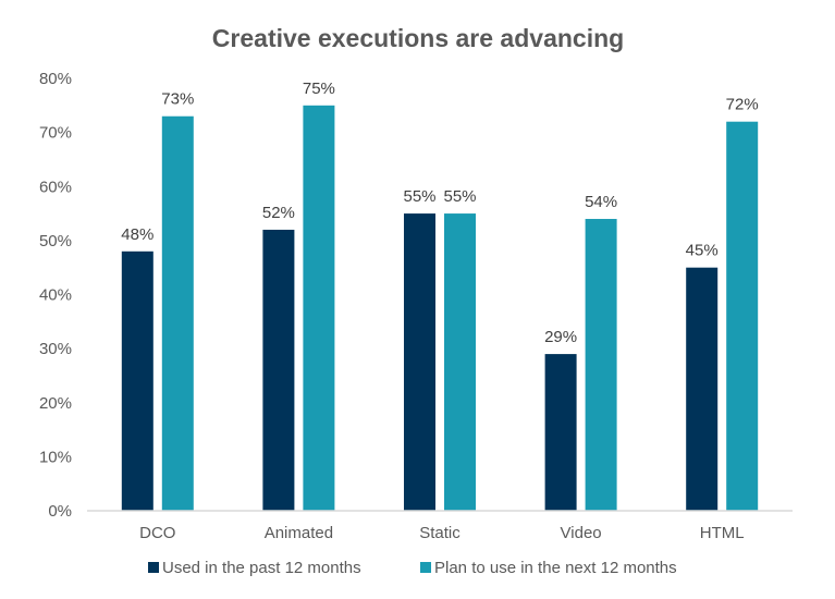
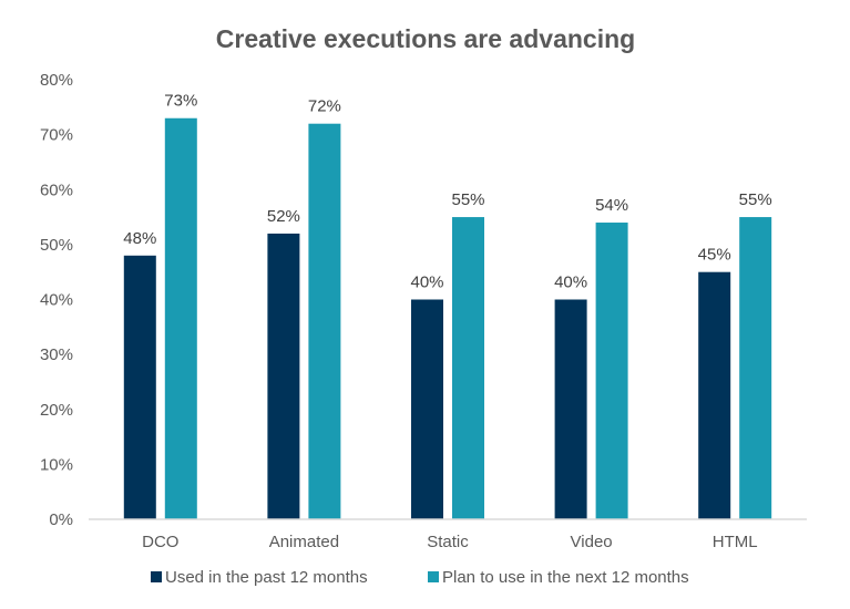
Plan to use in the next 12 months/Animated: 75% -> 72%
Used in the past 12 months/Static: 55% -> 40%
Used in the past 12 months/Video: 29% -> 40%
Plan to use in the next 12 months/HTML: 72% -> 55%
